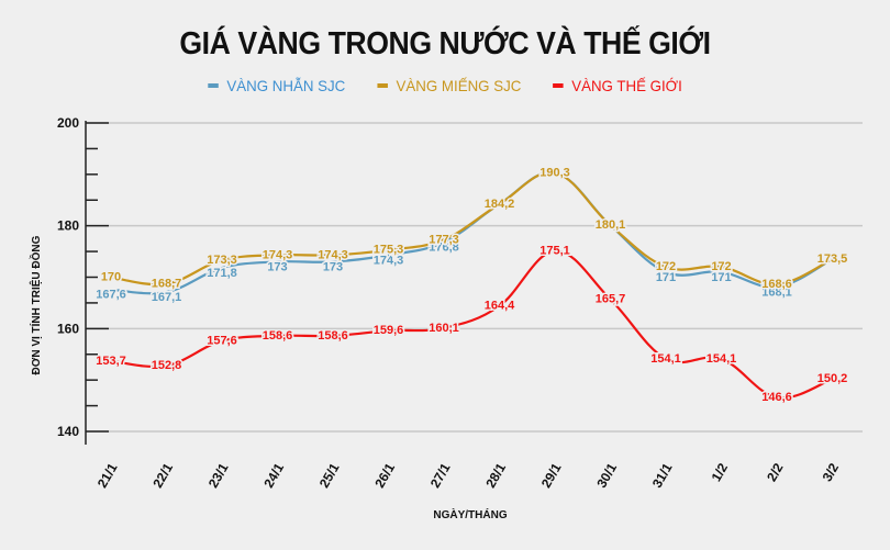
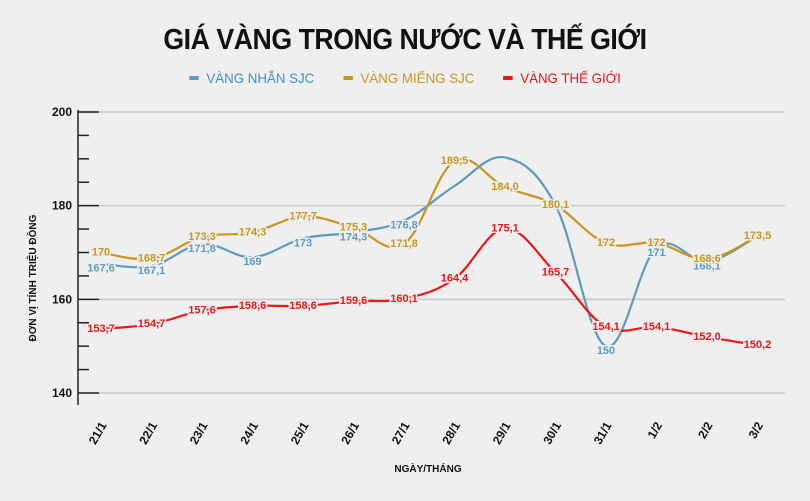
VÀNG THẾ GIỚI/22/1: 152,8 -> 154,7
VÀNG NHẪN SJC/24/1: 173 -> 169
VÀNG MIẾNG SJC/25/1: 174,3 -> 177,7
VÀNG MIẾNG SJC/27/1: 177,3 -> 171,8
VÀNG MIẾNG SJC/28/1: 184,2 -> 189,5
VÀNG MIẾNG SJC/29/1: 190,3 -> 184,0
VÀNG NHẪN SJC/31/1: 171 -> 150
VÀNG THẾ GIỚI/2/2: 146,6 -> 152,0
